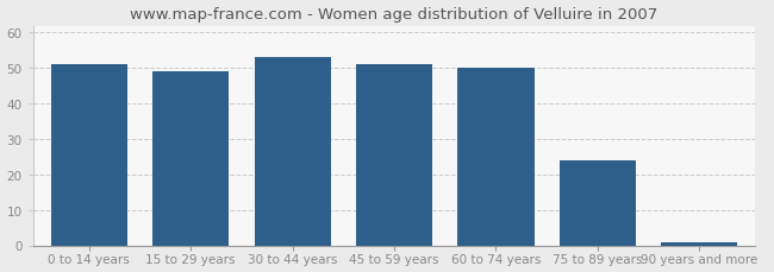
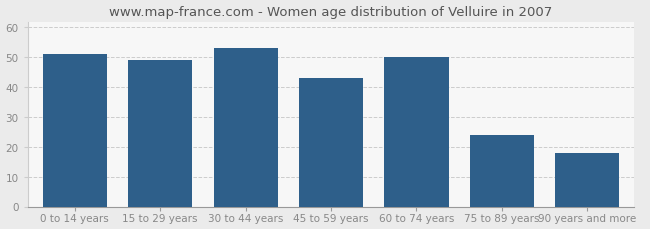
45 to 59 years: 51 -> 43
90 years and more: 1 -> 18
